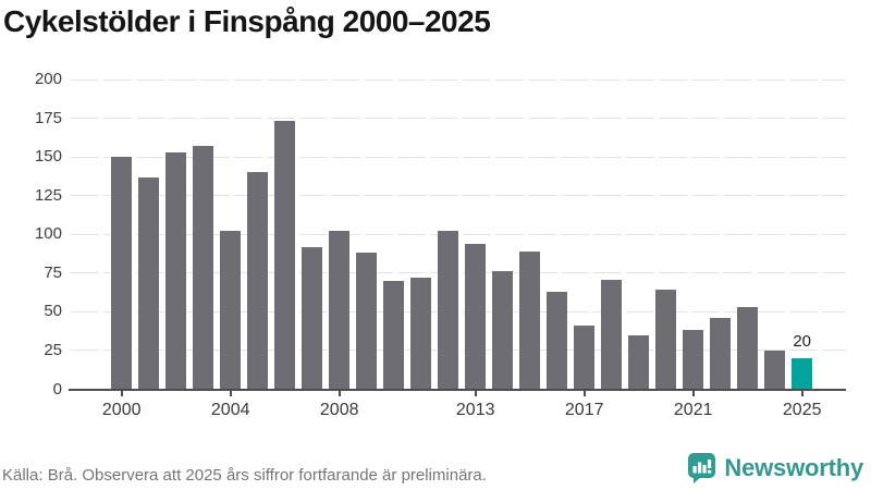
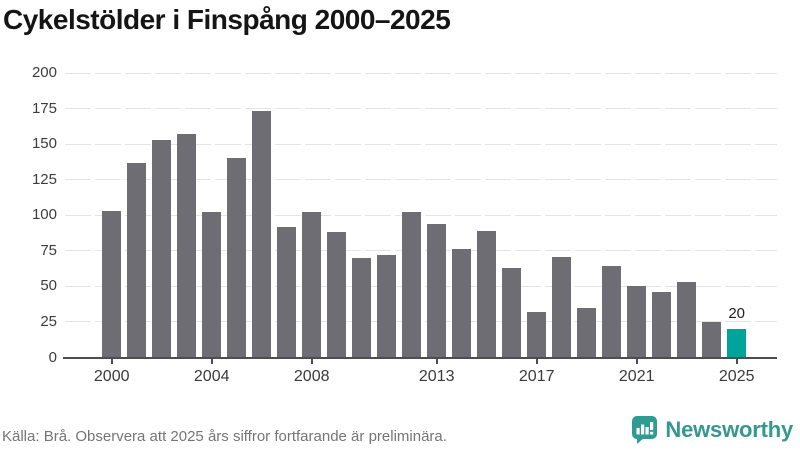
2000: 150 -> 103
2017: 41 -> 32
2021: 38 -> 50
